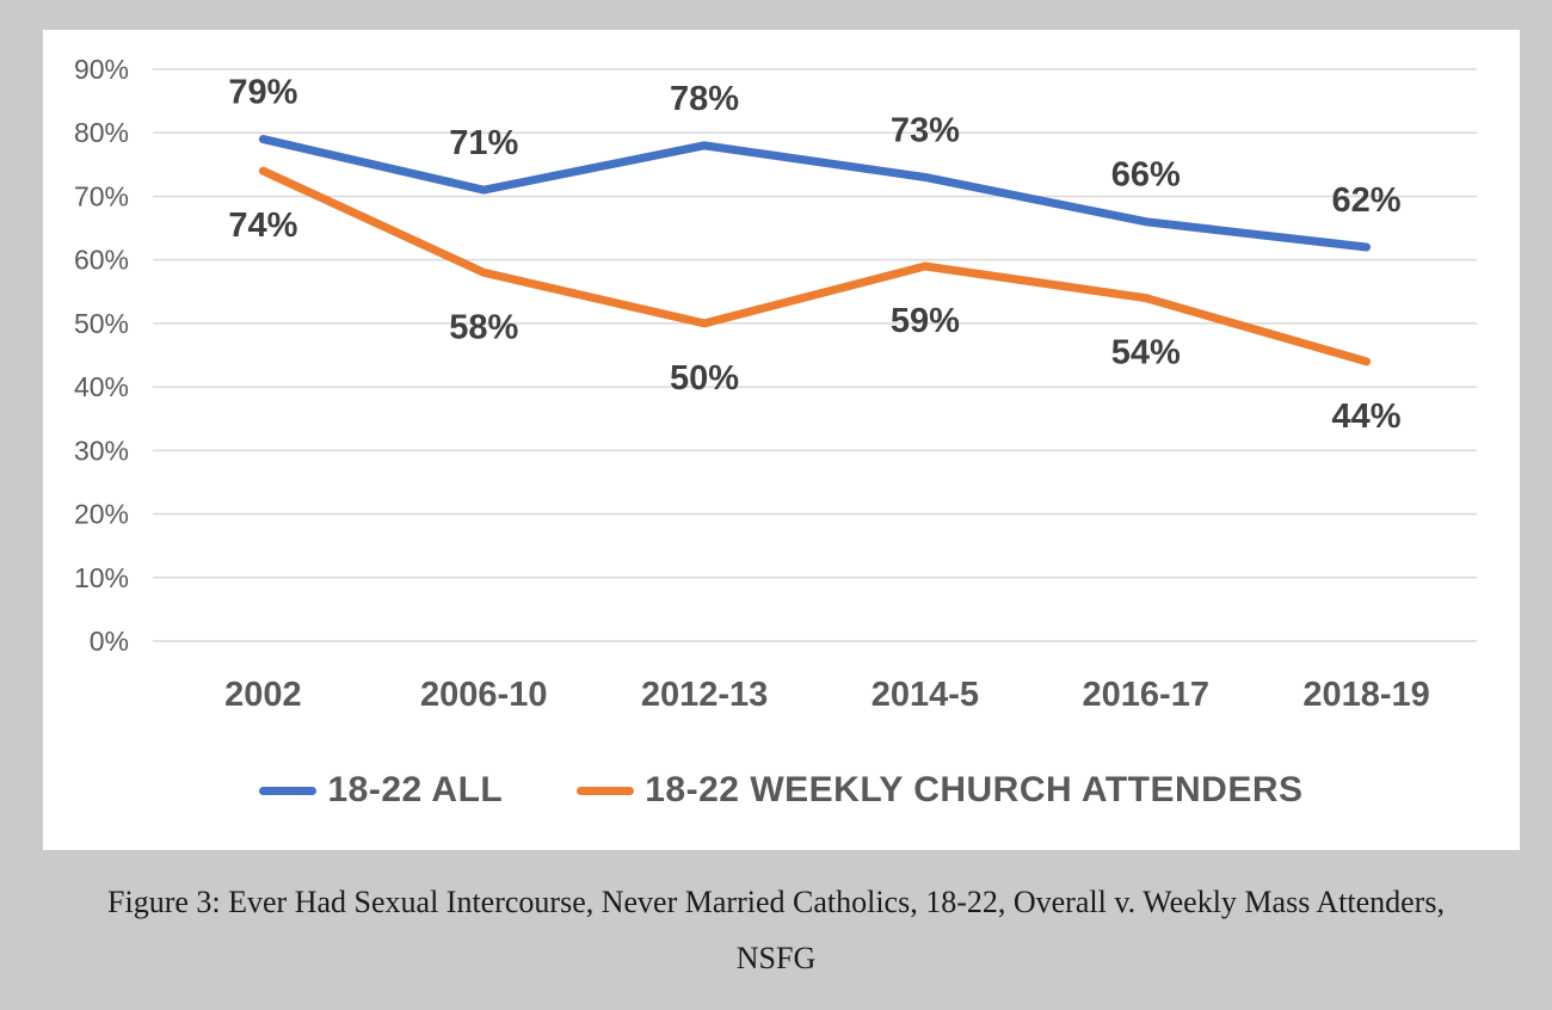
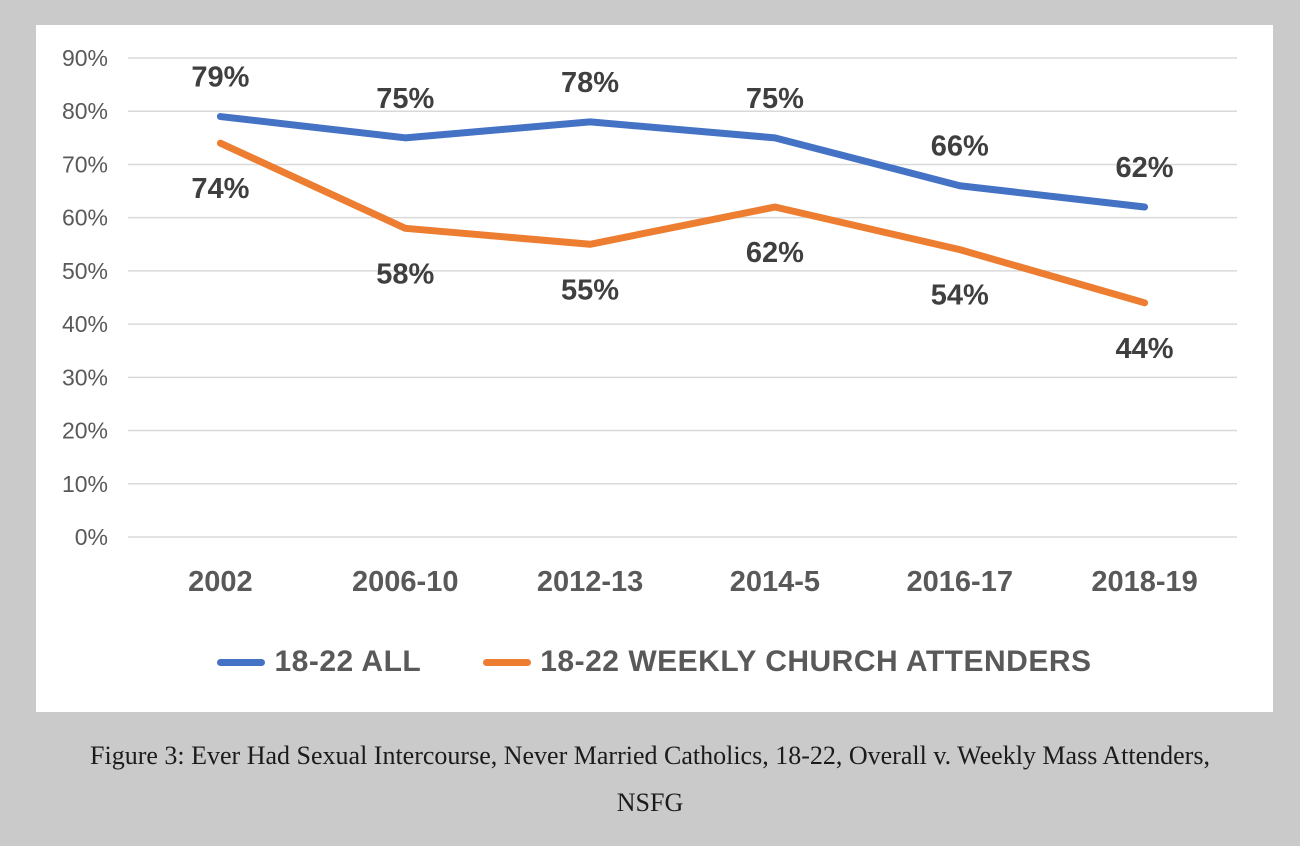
18-22 ALL/2006-10: 71% -> 75%
18-22 WEEKLY CHURCH ATTENDERS/2012-13: 50% -> 55%
18-22 ALL/2014-5: 73% -> 75%
18-22 WEEKLY CHURCH ATTENDERS/2014-5: 59% -> 62%
